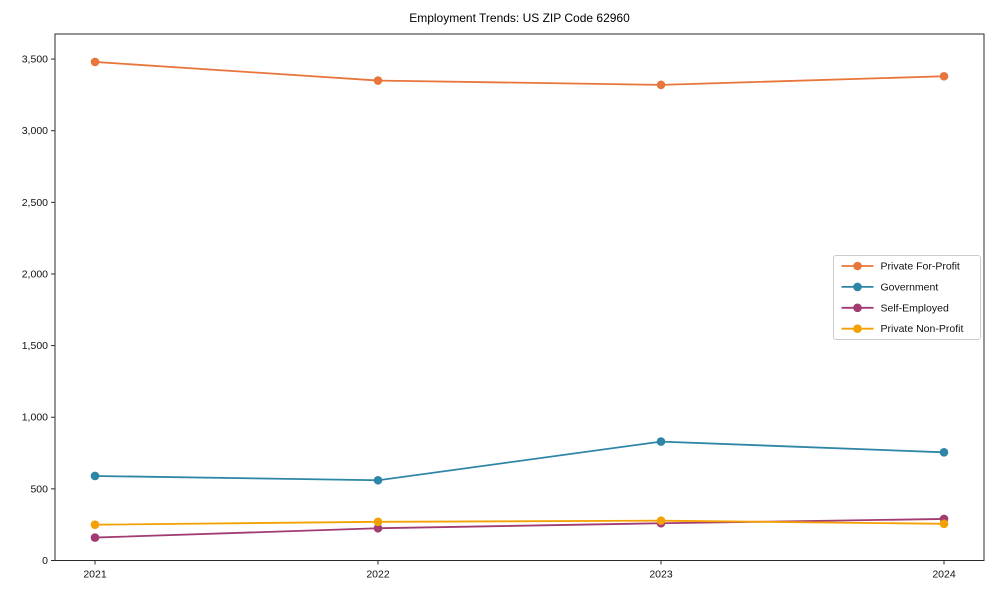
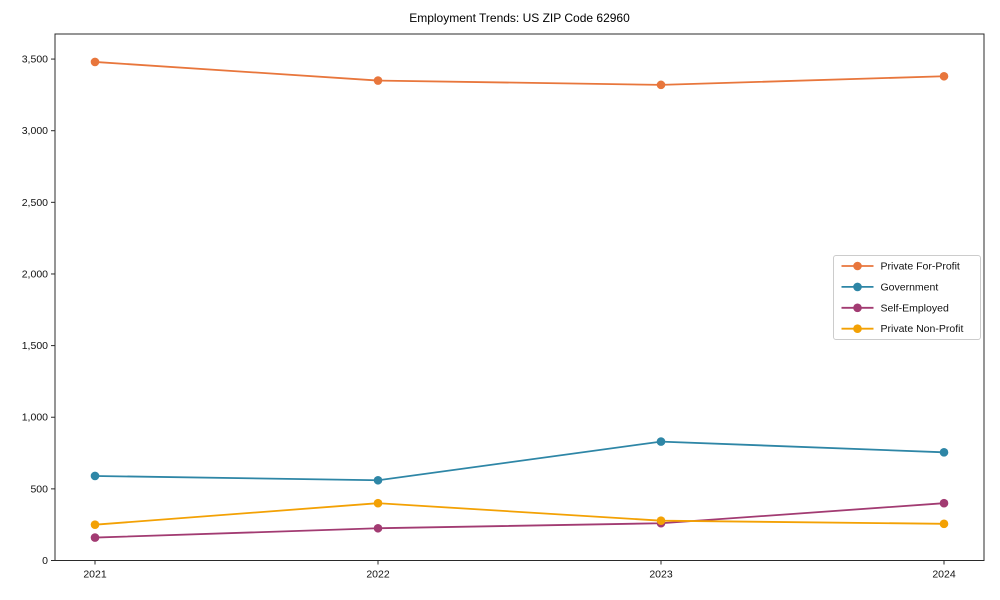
Private Non-Profit/2022: 270 -> 400
Self-Employed/2024: 290 -> 400
